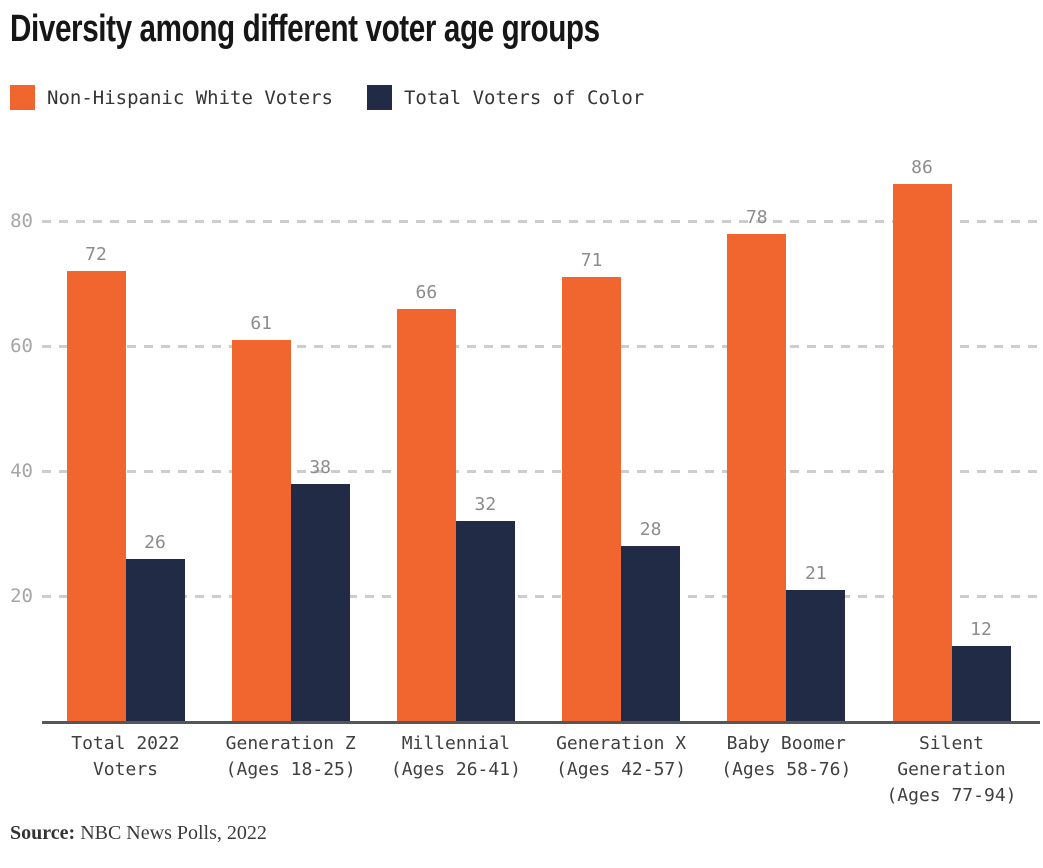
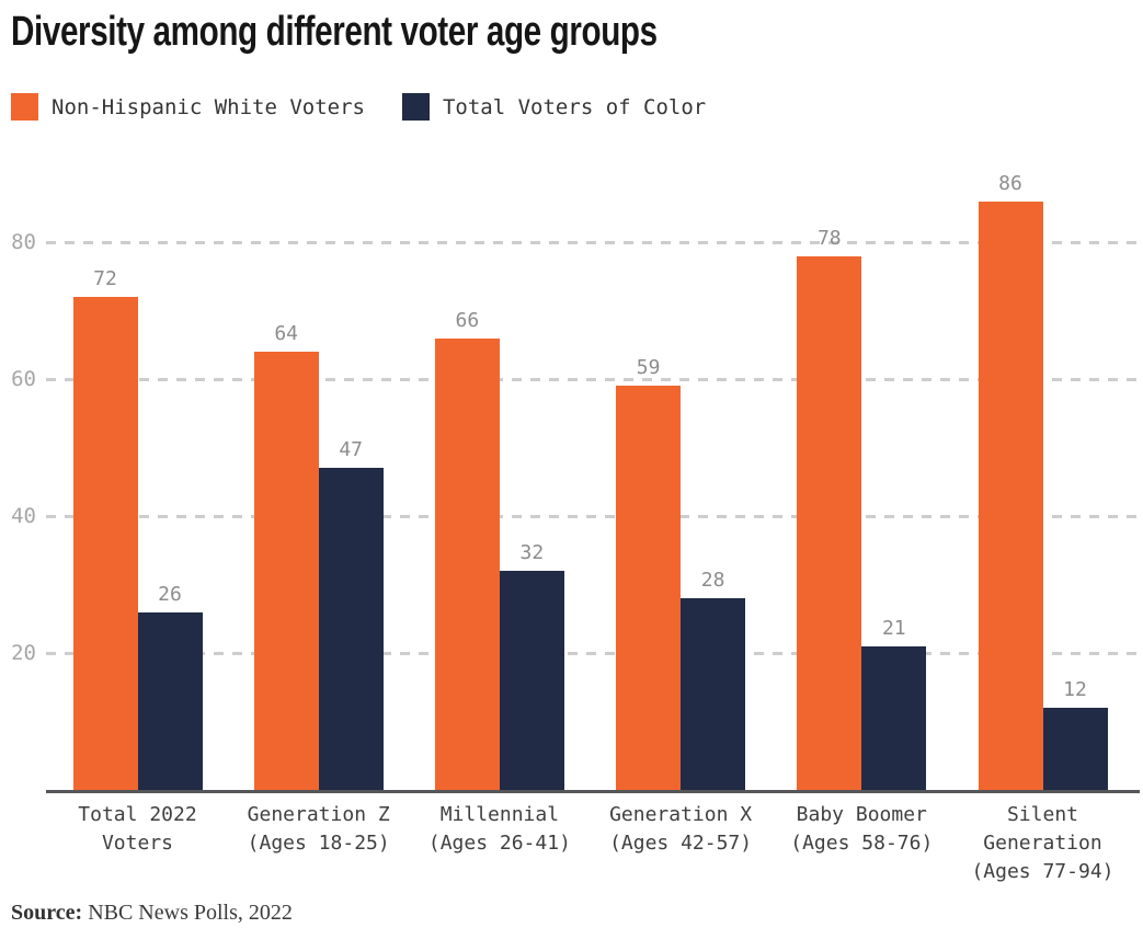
Non-Hispanic White Voters/Generation Z (Ages 18-25): 61 -> 64
Total Voters of Color/Generation Z (Ages 18-25): 38 -> 47
Non-Hispanic White Voters/Generation X (Ages 42-57): 71 -> 59
